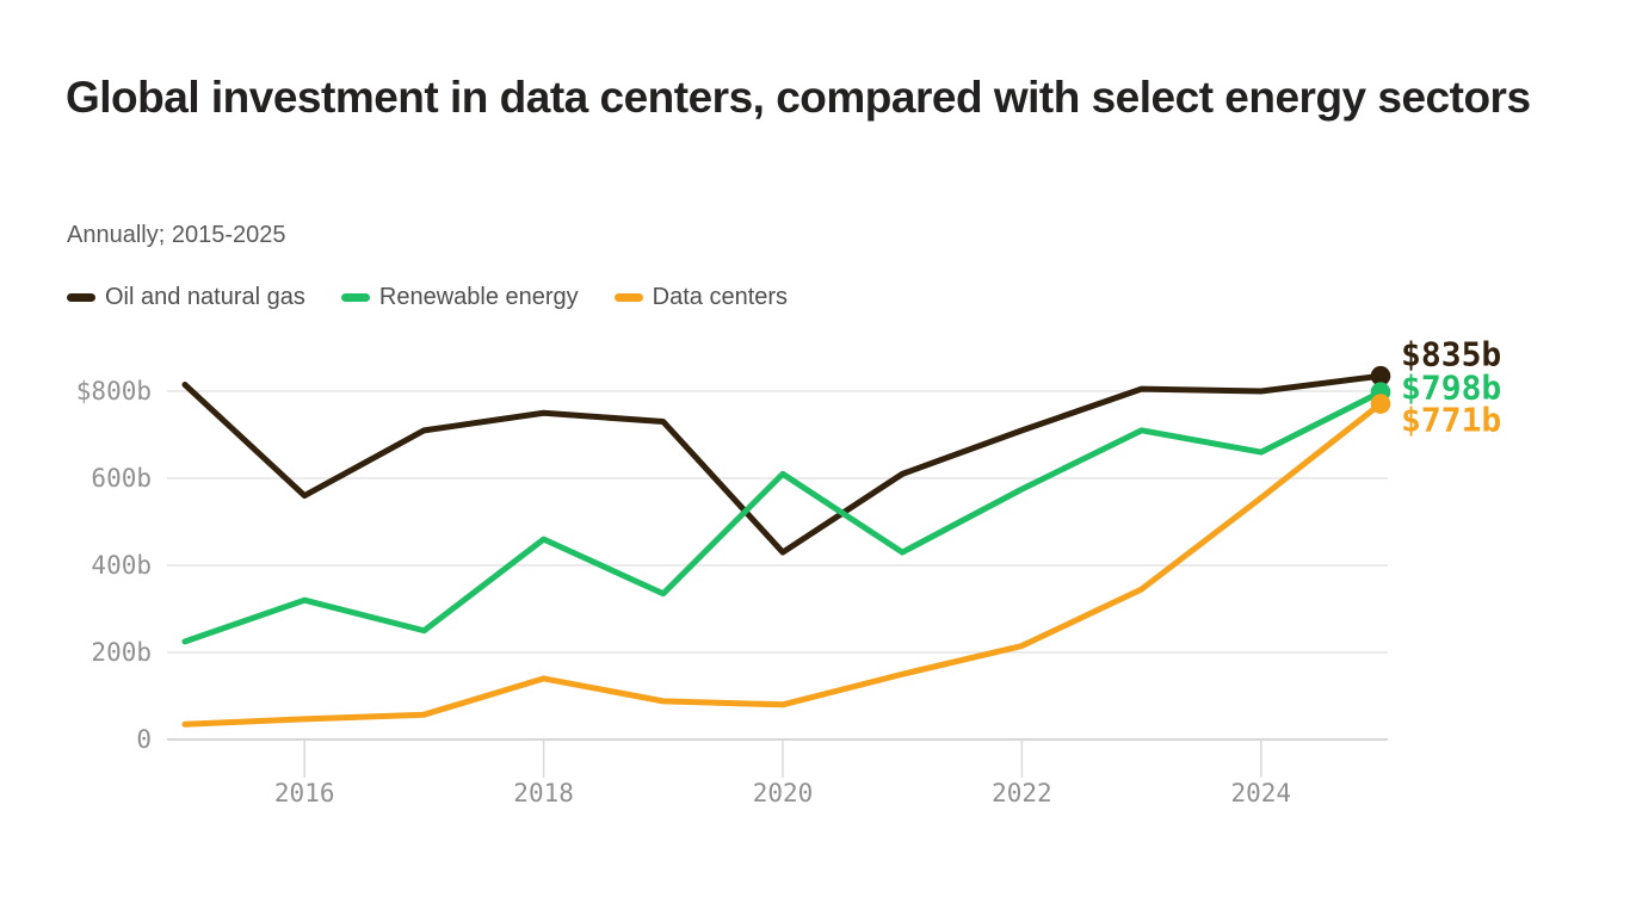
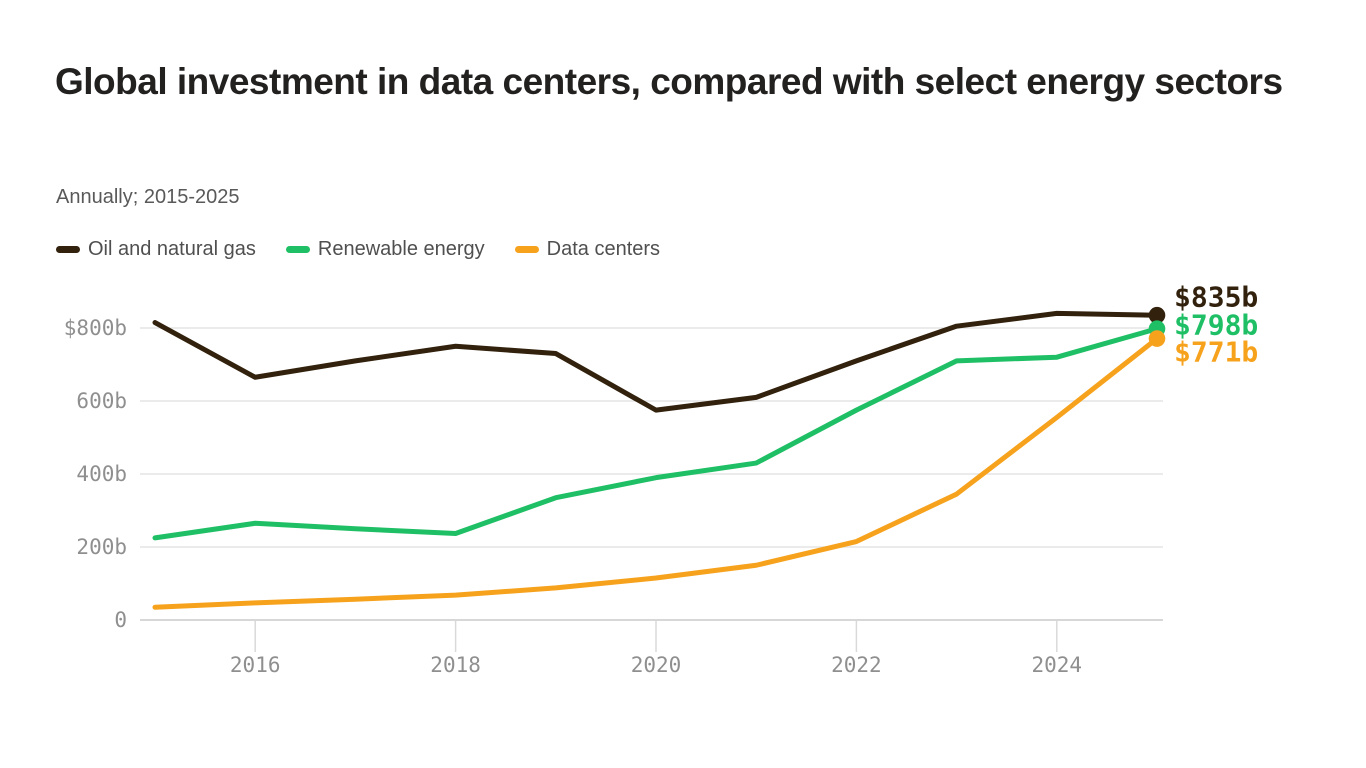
Oil and natural gas/2016: $560b -> $660b
Renewable energy/2016: $320b -> $260b
Renewable energy/2018: $460b -> $240b
Data centers/2018: $140b -> $70b
Oil and natural gas/2020: $430b -> $580b
Renewable energy/2020: $610b -> $390b
Data centers/2020: $80b -> $120b
Oil and natural gas/2024: $800b -> $840b
Renewable energy/2024: $660b -> $720b
